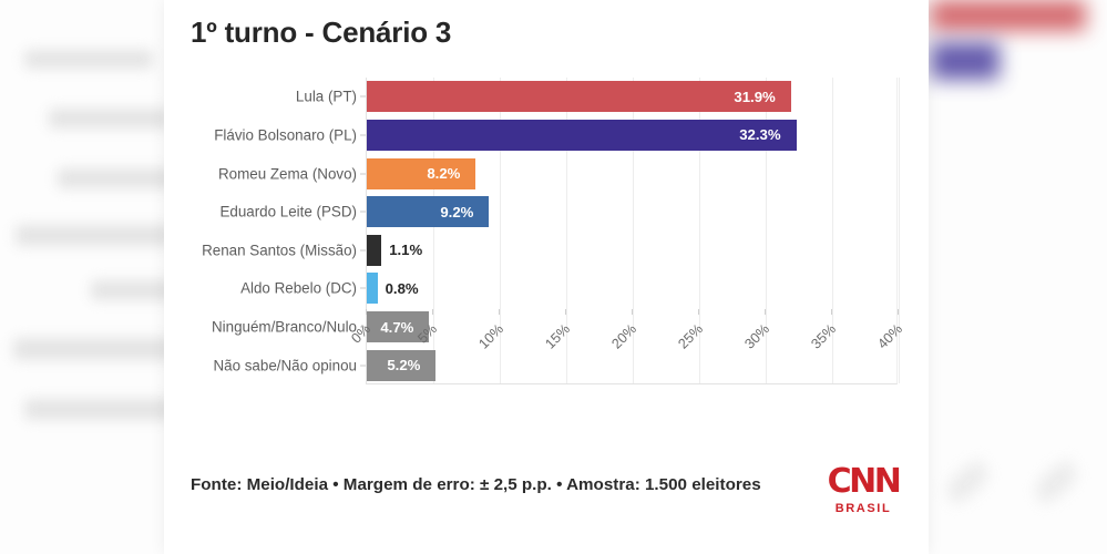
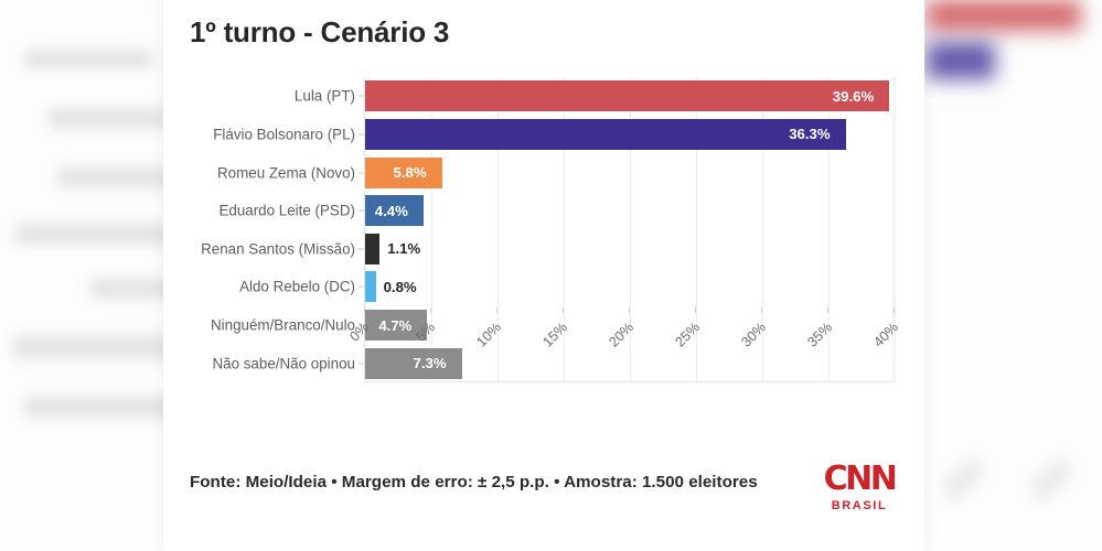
Lula (PT): 31.9% -> 39.6%
Flávio Bolsonaro (PL): 32.3% -> 36.3%
Romeu Zema (Novo): 8.2% -> 5.8%
Eduardo Leite (PSD): 9.2% -> 4.4%
Não sabe/Não opinou: 5.2% -> 7.3%
